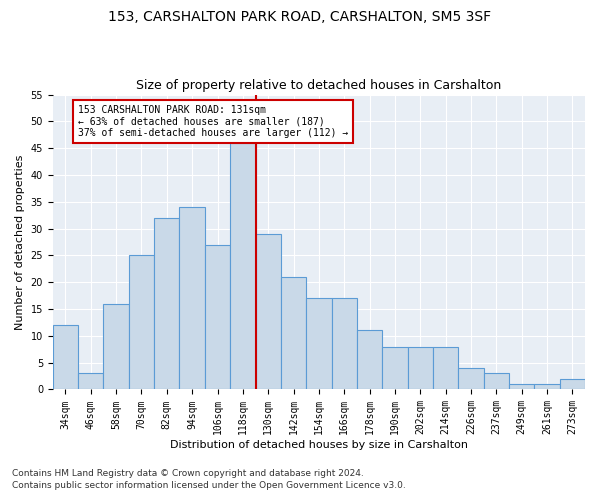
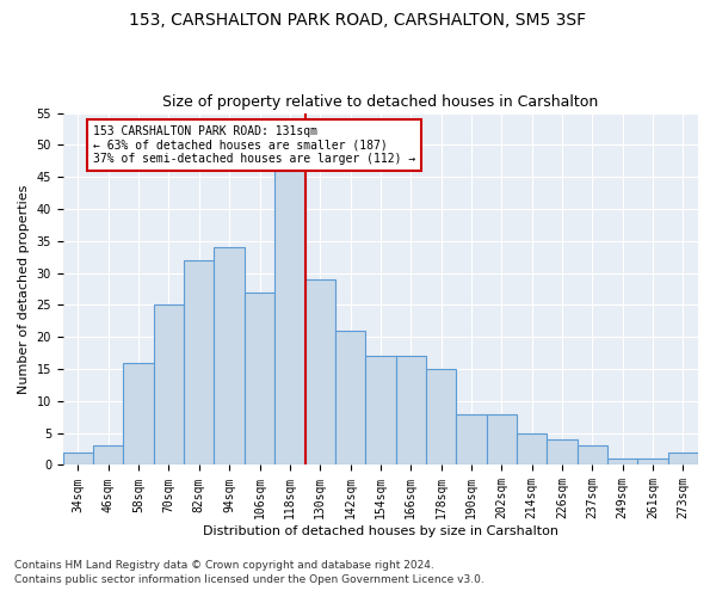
34sqm: 12 -> 2
178sqm: 11 -> 15
214sqm: 8 -> 5
